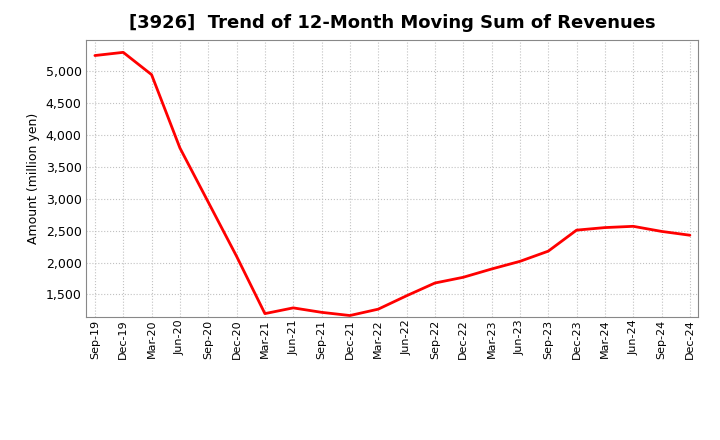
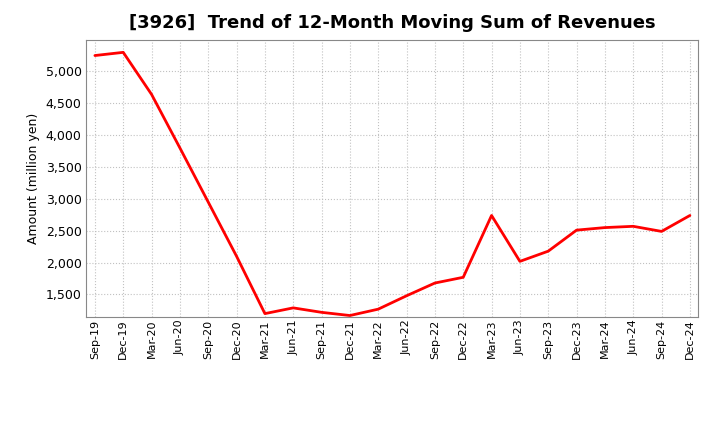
Mar-20: 4,950 -> 4,640
Mar-23: 1,900 -> 2,740
Dec-24: 2,430 -> 2,740
